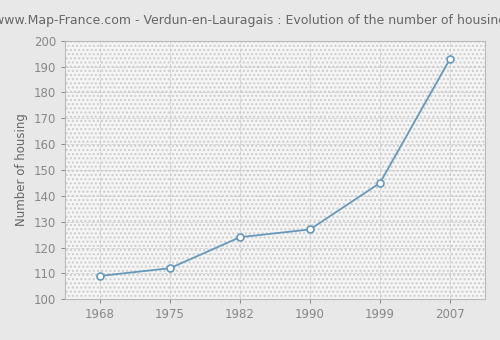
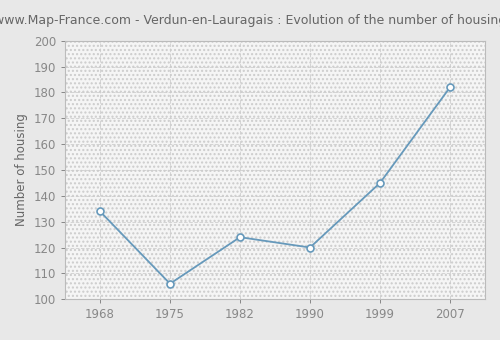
1968: 109 -> 134
1975: 112 -> 106
1990: 127 -> 120
2007: 193 -> 182
